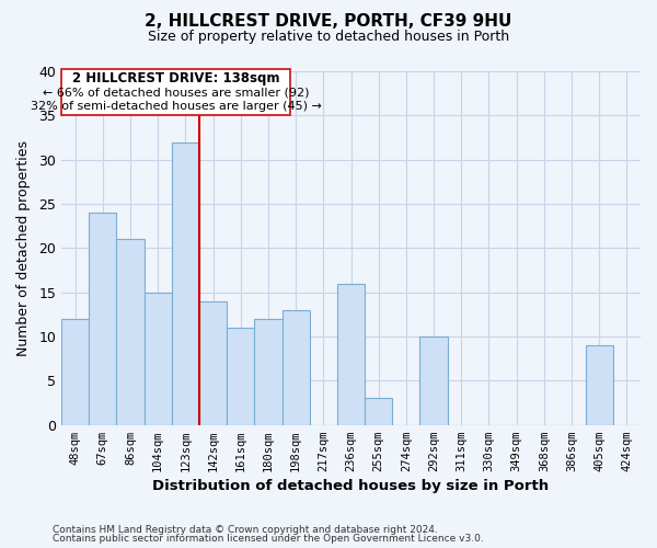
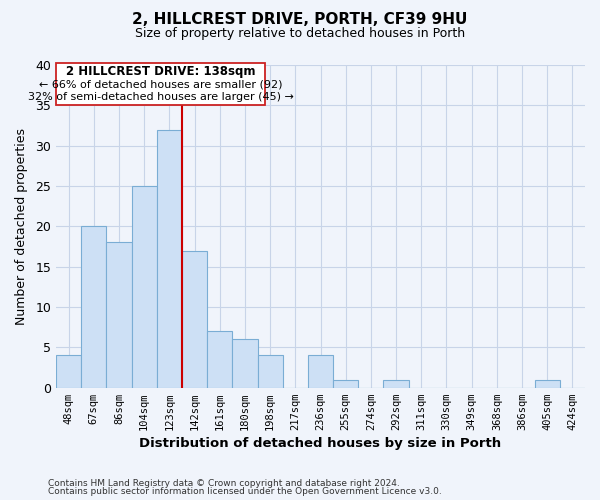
48sqm: 12 -> 4
67sqm: 24 -> 20
86sqm: 21 -> 18
104sqm: 15 -> 25
142sqm: 14 -> 17
161sqm: 11 -> 7
180sqm: 12 -> 6
198sqm: 13 -> 4
236sqm: 16 -> 4
255sqm: 3 -> 1
292sqm: 10 -> 1
405sqm: 9 -> 1
